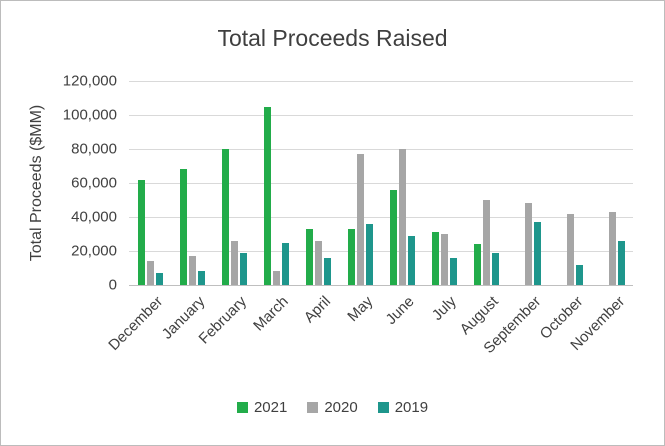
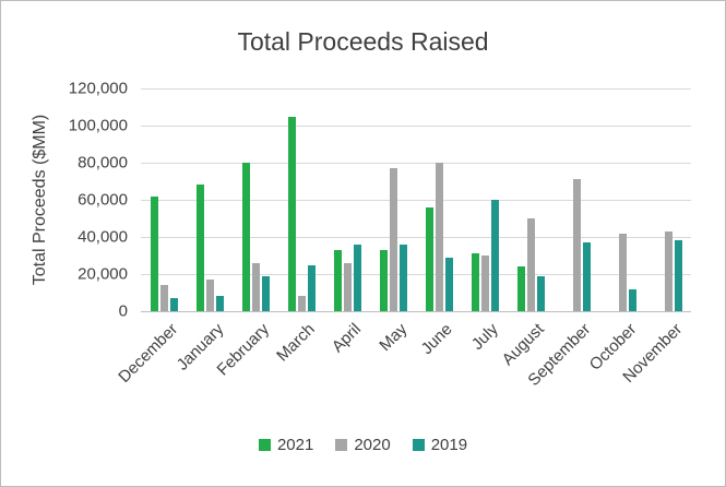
2019/April: 16000 -> 36000
2019/July: 16000 -> 60000
2020/September: 48000 -> 71000
2019/November: 26000 -> 38000
